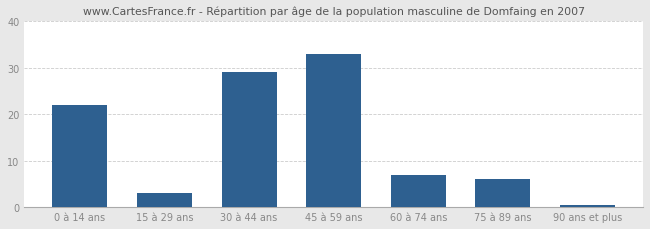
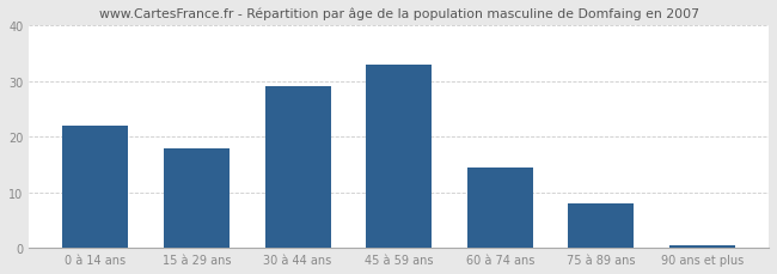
15 à 29 ans: 3.0 -> 18.0
60 à 74 ans: 7.0 -> 14.5
75 à 89 ans: 6.0 -> 8.0
